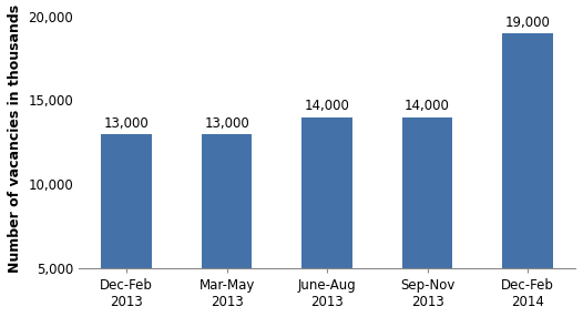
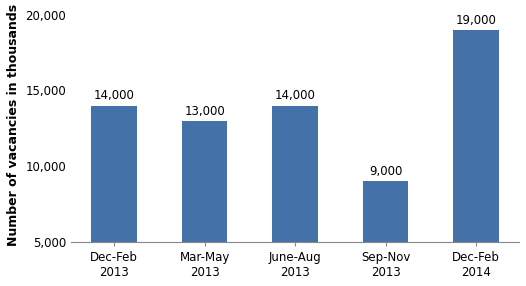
Dec-Feb 2013: 13,000 -> 14,000
Sep-Nov 2013: 14,000 -> 9,000
